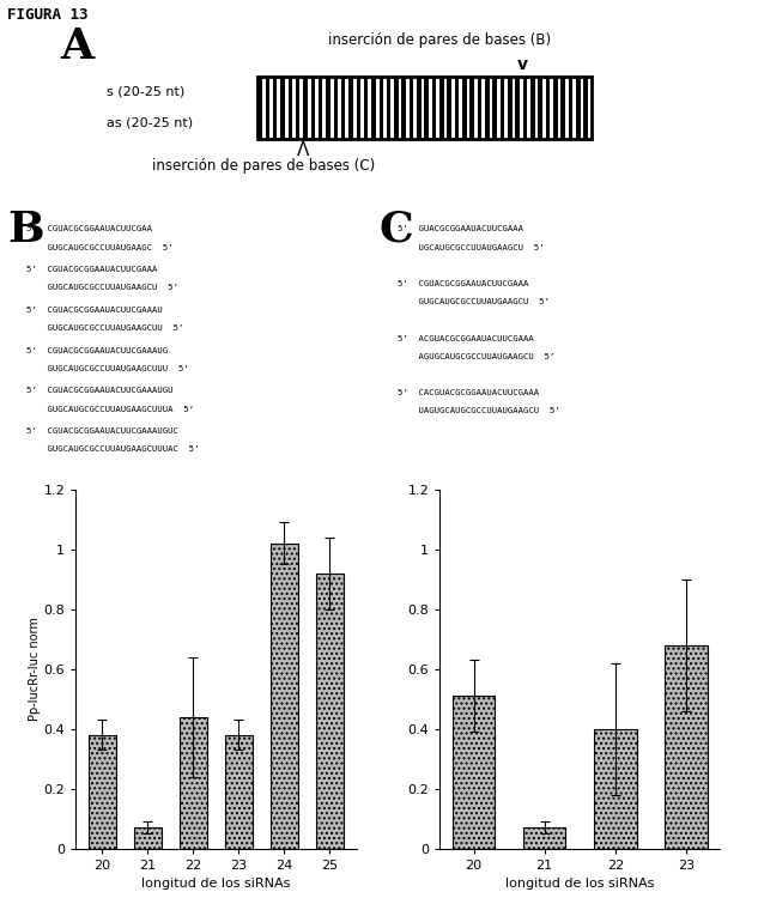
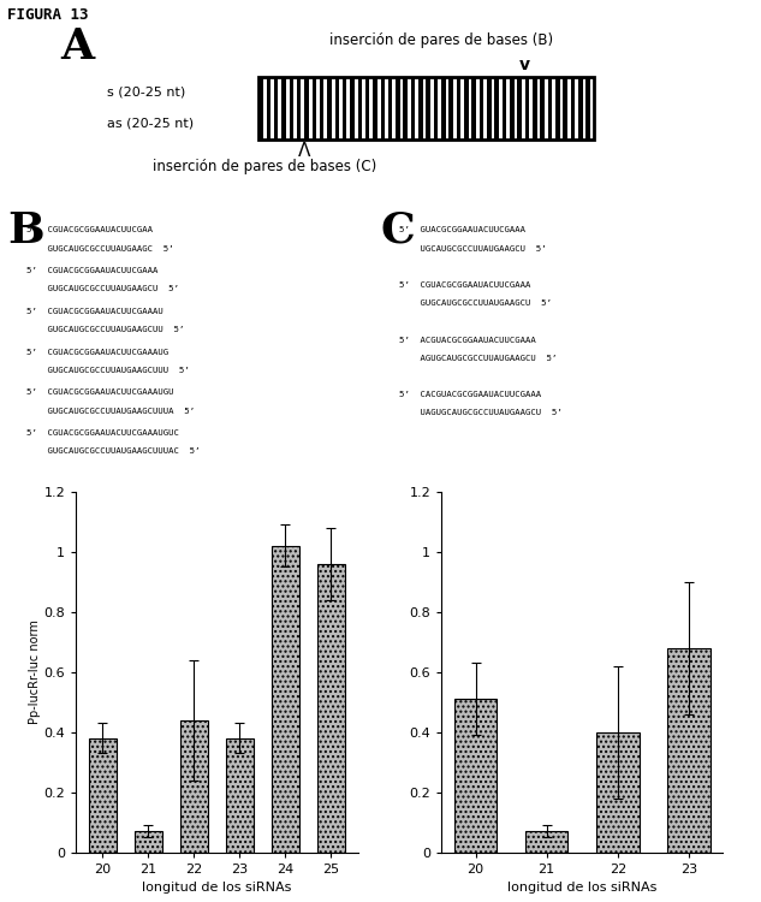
25: 0.92 -> 0.96
